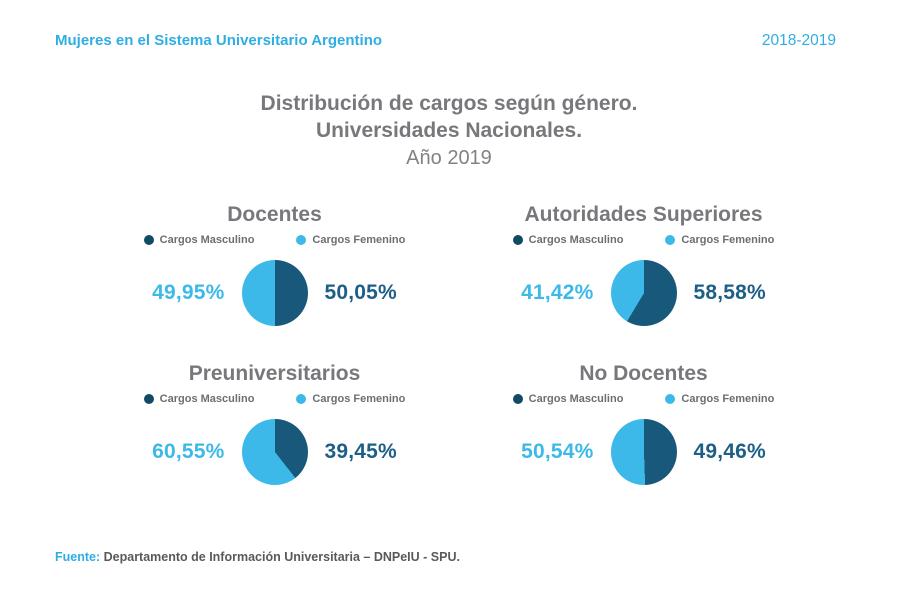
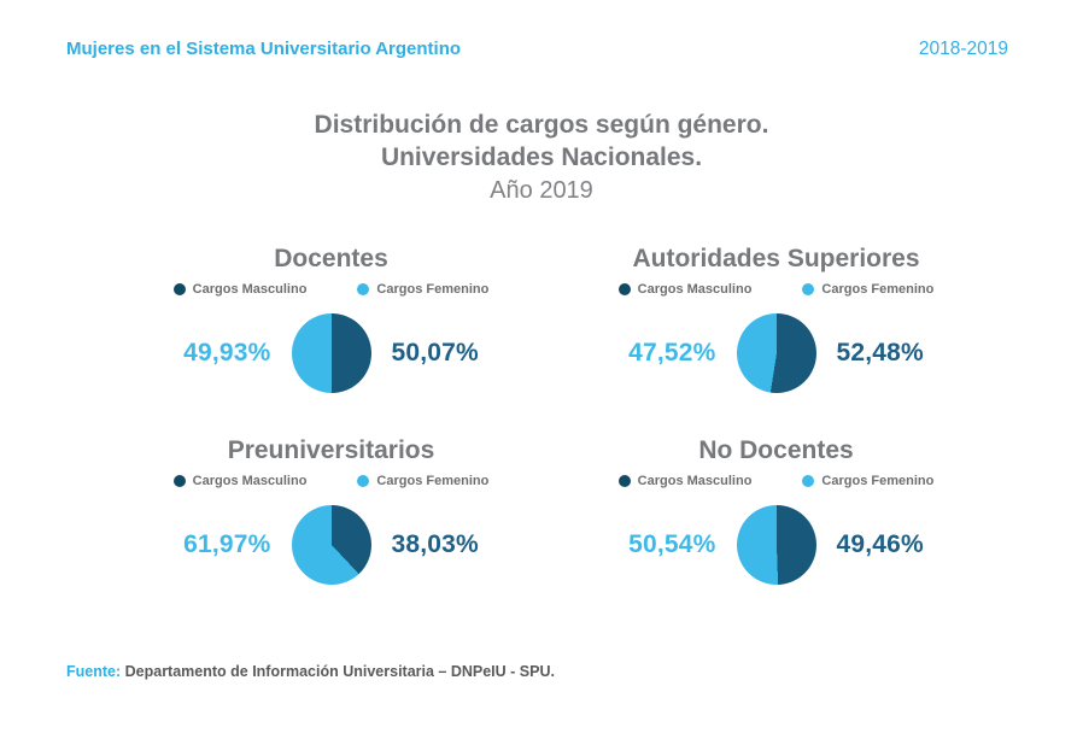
Docentes/Cargos Masculino: 50,05% -> 50,07%
Docentes/Cargos Femenino: 49,95% -> 49,93%
Autoridades Superiores/Cargos Masculino: 58,58% -> 52,48%
Autoridades Superiores/Cargos Femenino: 41,42% -> 47,52%
Preuniversitarios/Cargos Masculino: 39,45% -> 38,03%
Preuniversitarios/Cargos Femenino: 60,55% -> 61,97%
